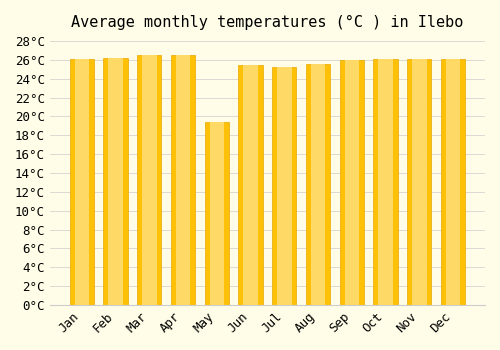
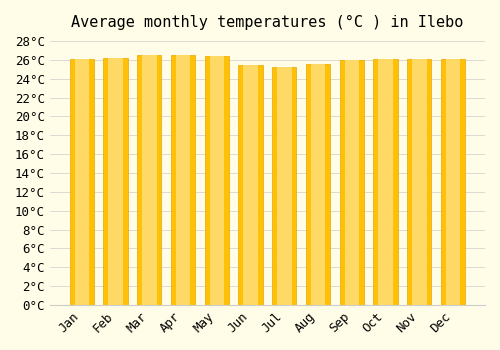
May: 19.4°C -> 26.4°C
